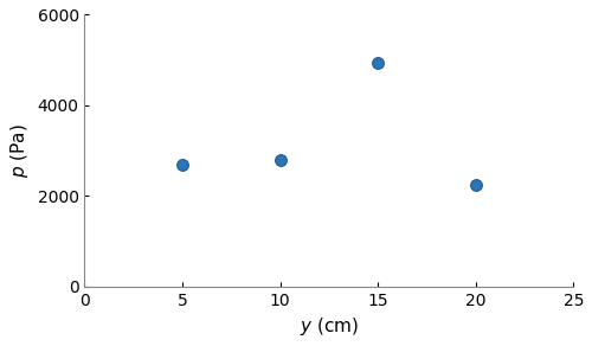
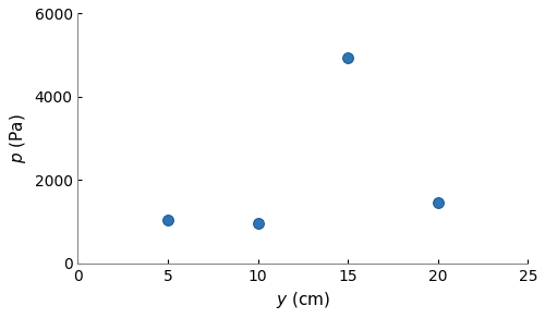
5: 2700 -> 1050
10: 2800 -> 950
20: 2250 -> 1450
